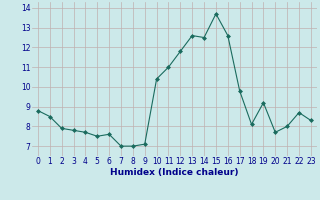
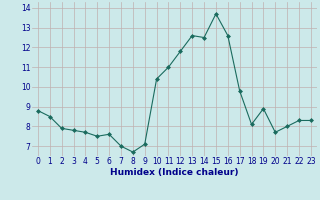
8: 7.0 -> 6.7
19: 9.2 -> 8.9
22: 8.7 -> 8.3
